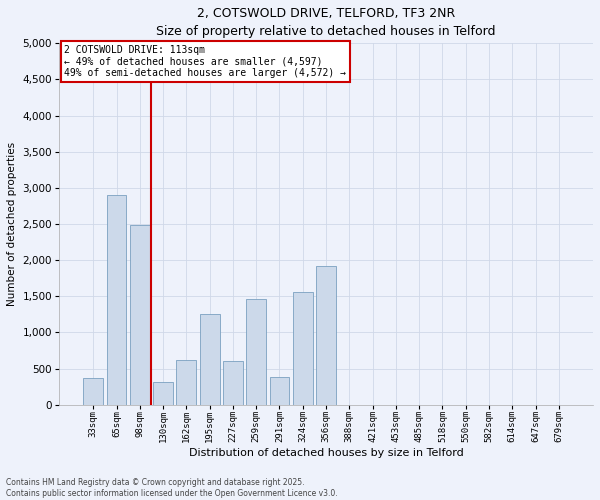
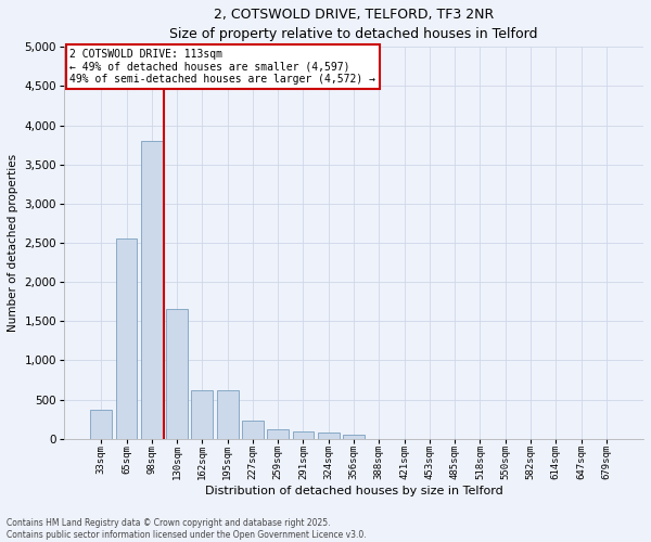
65sqm: 2,900 -> 2,550
98sqm: 2,480 -> 3,800
130sqm: 320 -> 1,650
195sqm: 1,260 -> 620
227sqm: 600 -> 230
259sqm: 1,460 -> 120
291sqm: 380 -> 90
324sqm: 1,560 -> 80
356sqm: 1,920 -> 50
